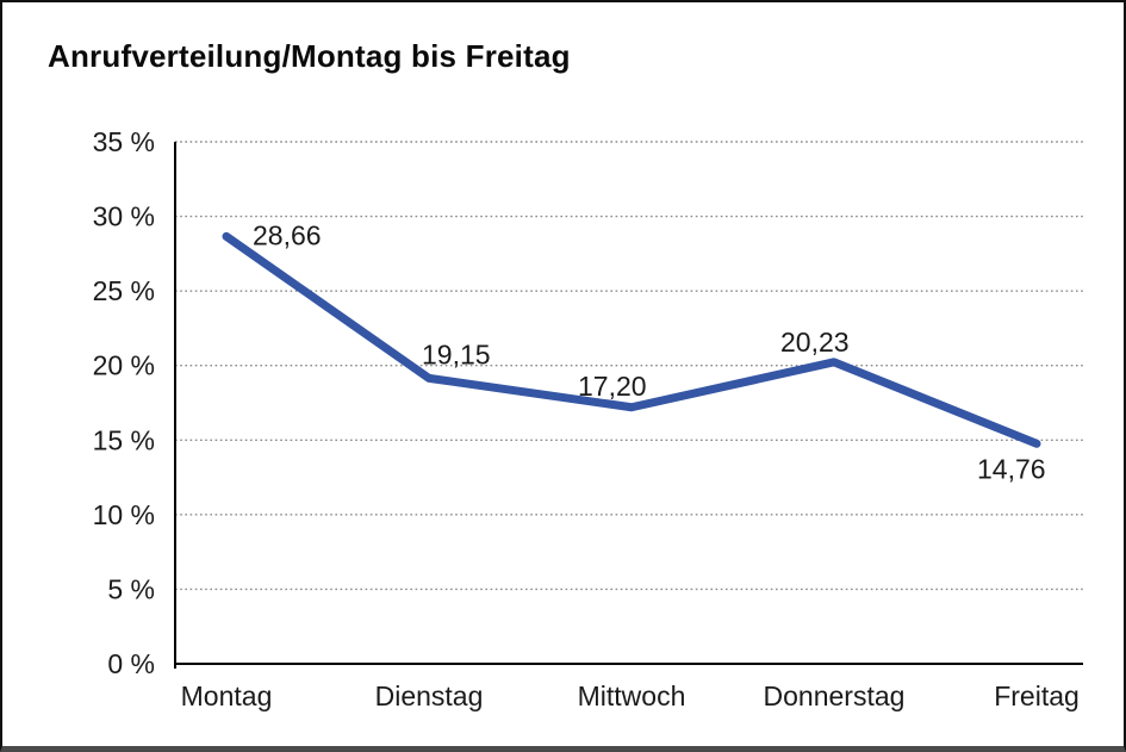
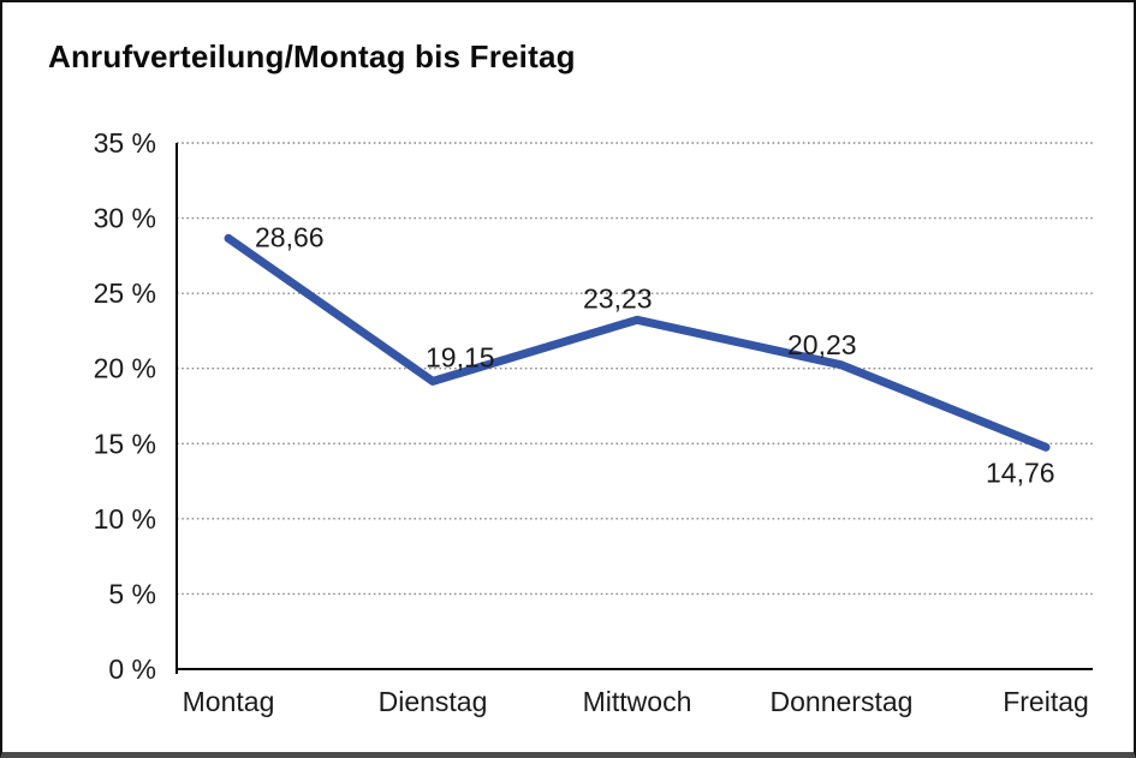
Mittwoch: 17,20 -> 23,23
